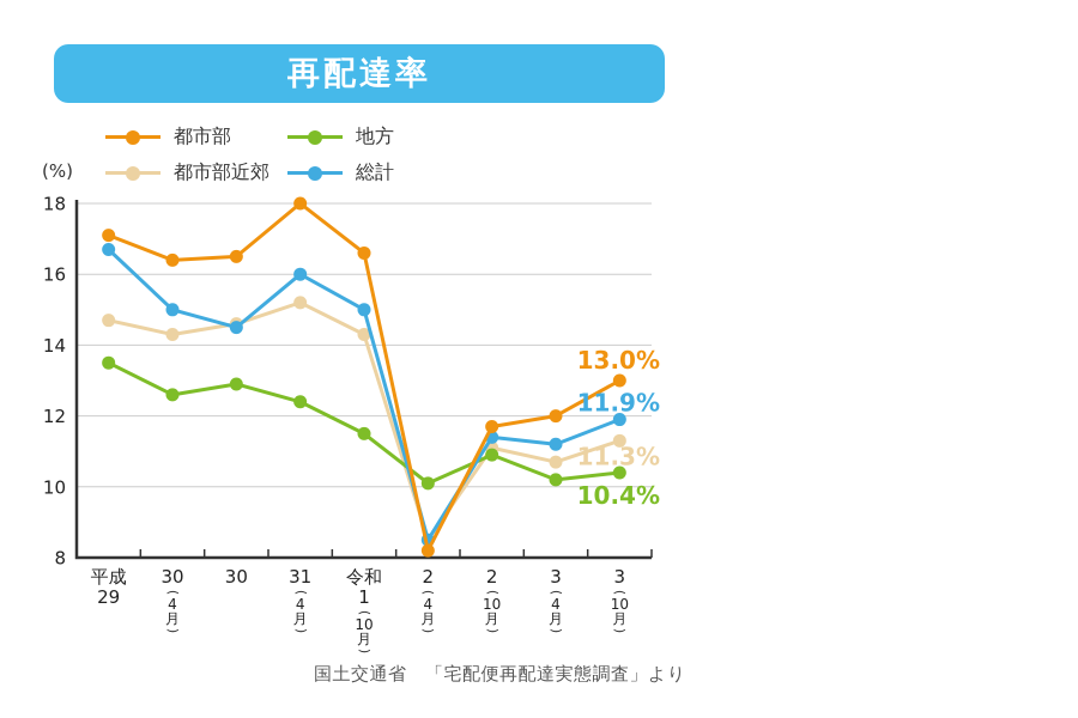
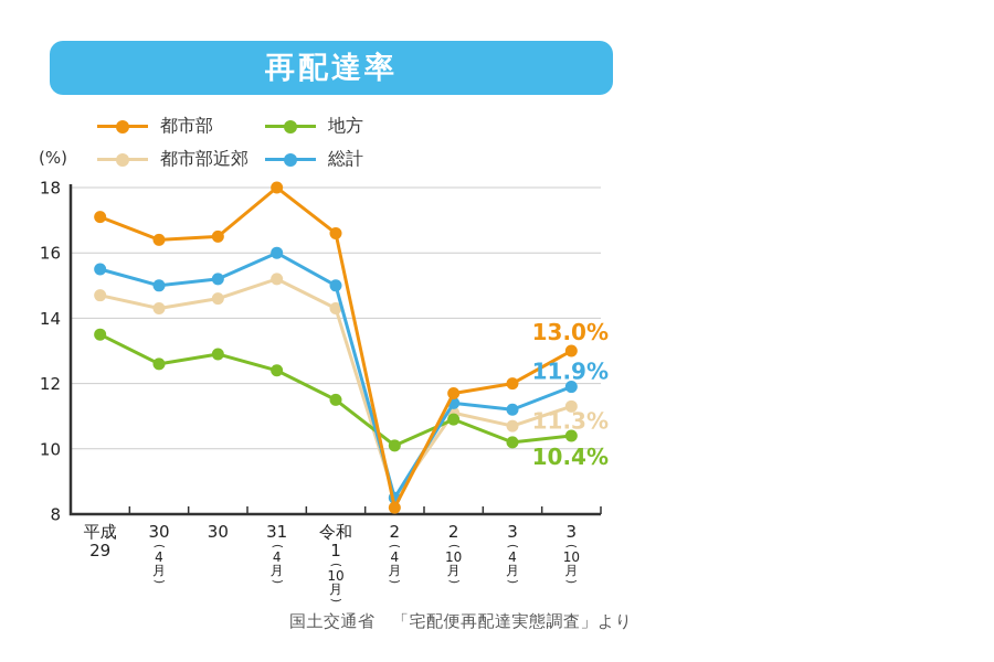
総計/平成29: 16.7 -> 15.5
総計/30: 14.5 -> 15.2
